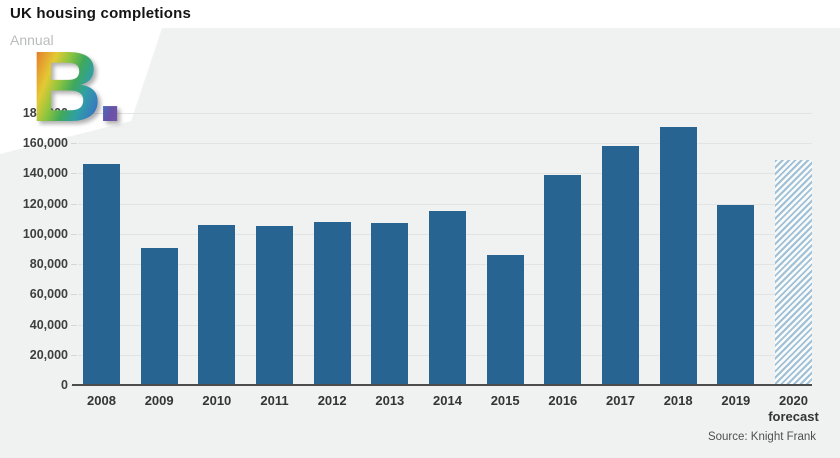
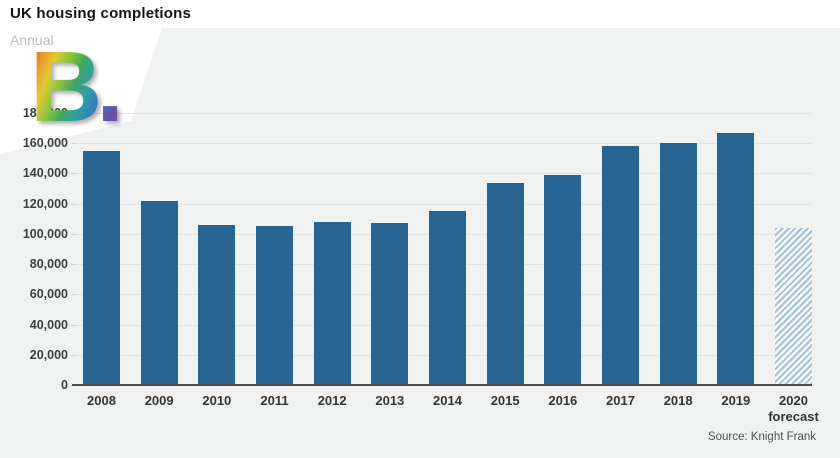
2008: 146000 -> 155000
2009: 91000 -> 122000
2015: 86000 -> 134000
2018: 171000 -> 160000
2019: 119000 -> 167000
2020: 149000 -> 104000
